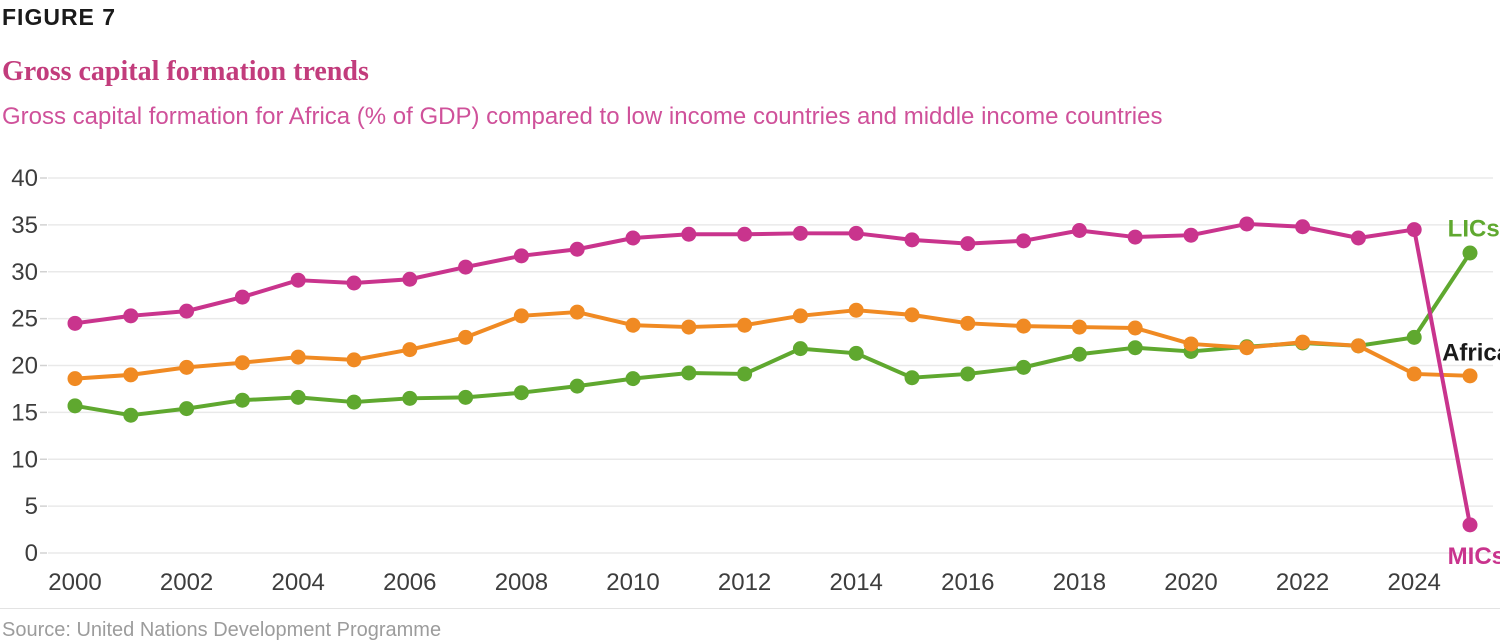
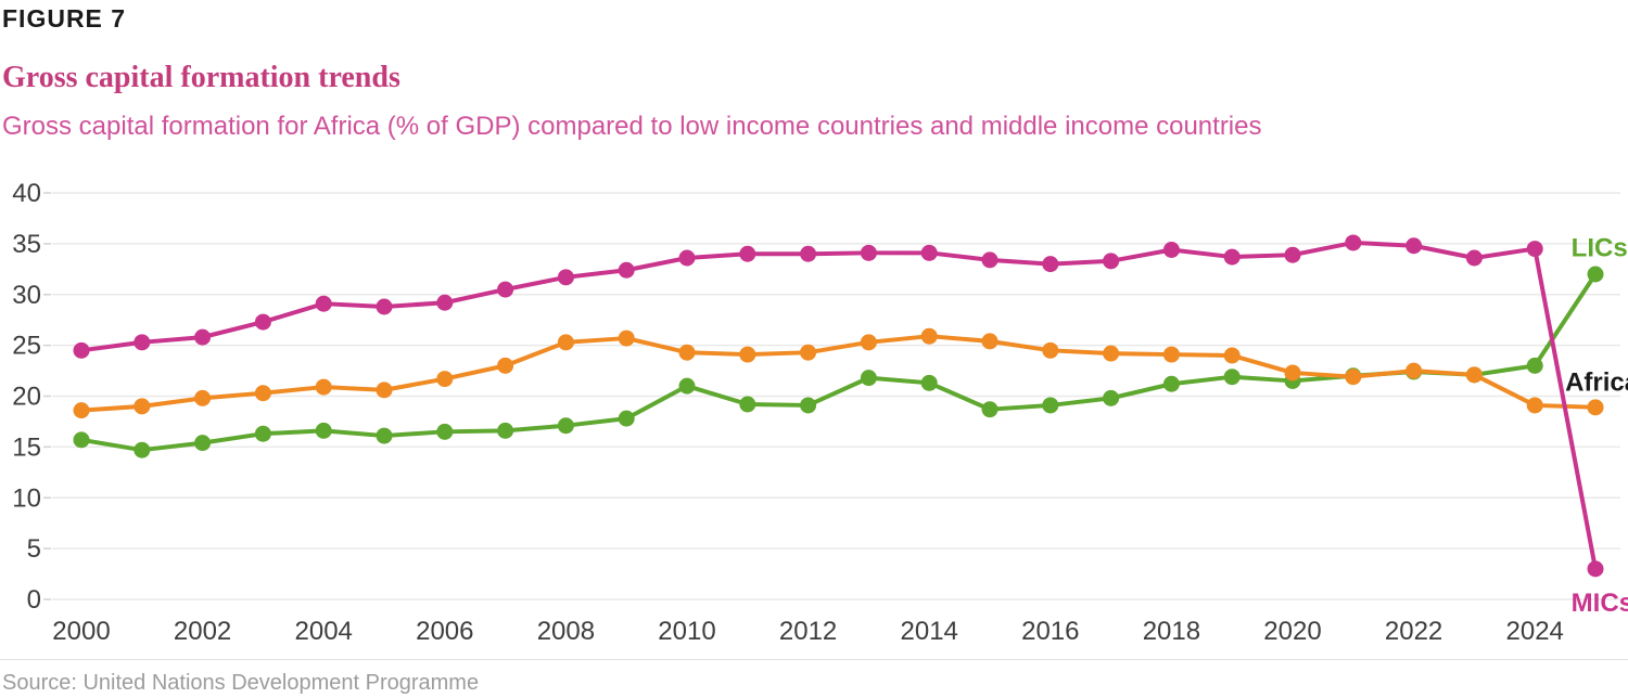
LICs/2010: 19 -> 21
